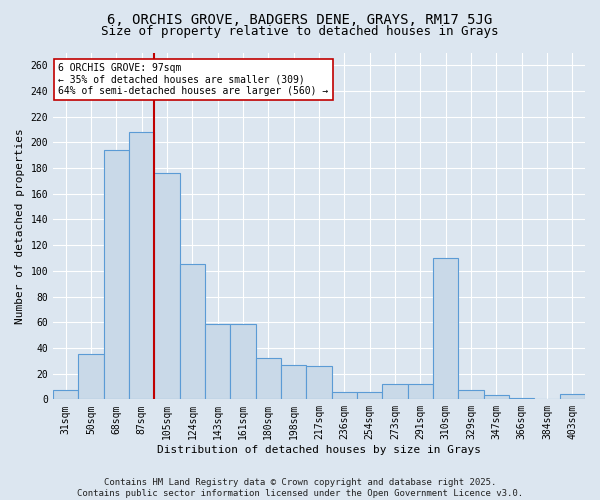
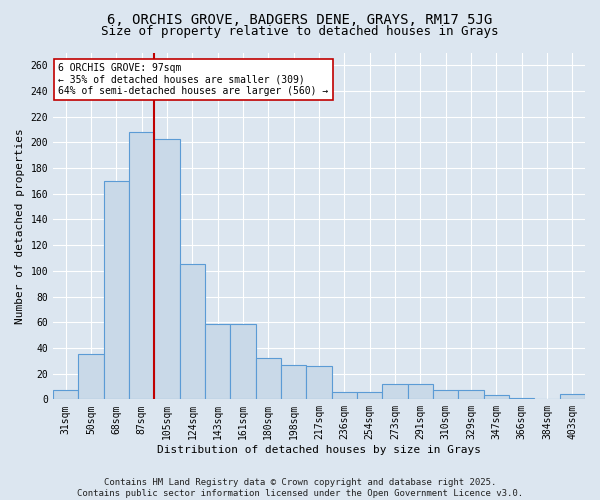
68sqm: 194 -> 170
105sqm: 176 -> 203
310sqm: 110 -> 7
